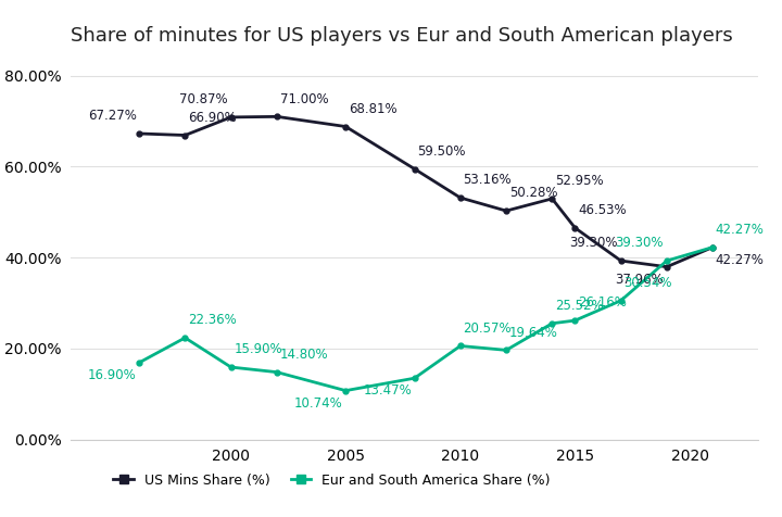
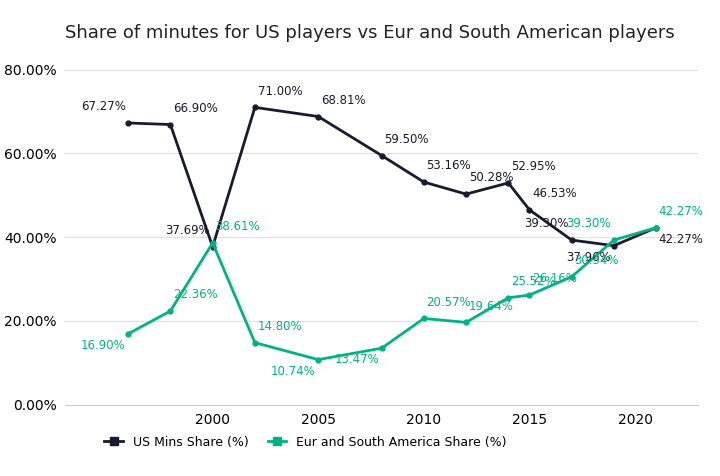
US Mins Share (%)/2000: 70.87% -> 37.69%
Eur and South America Share (%)/2000: 15.90% -> 38.61%
